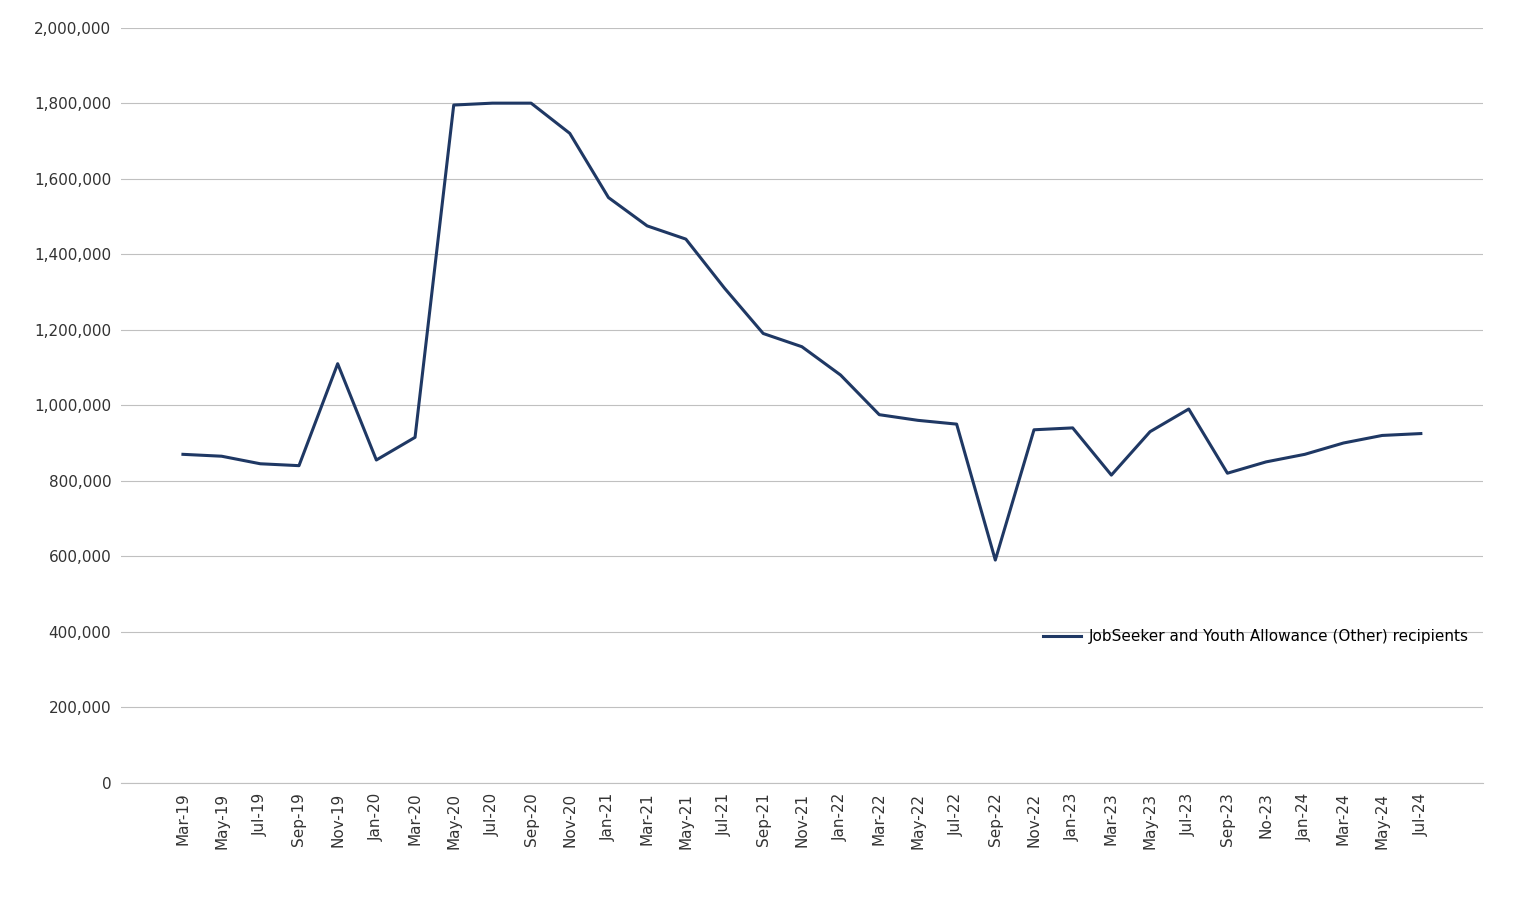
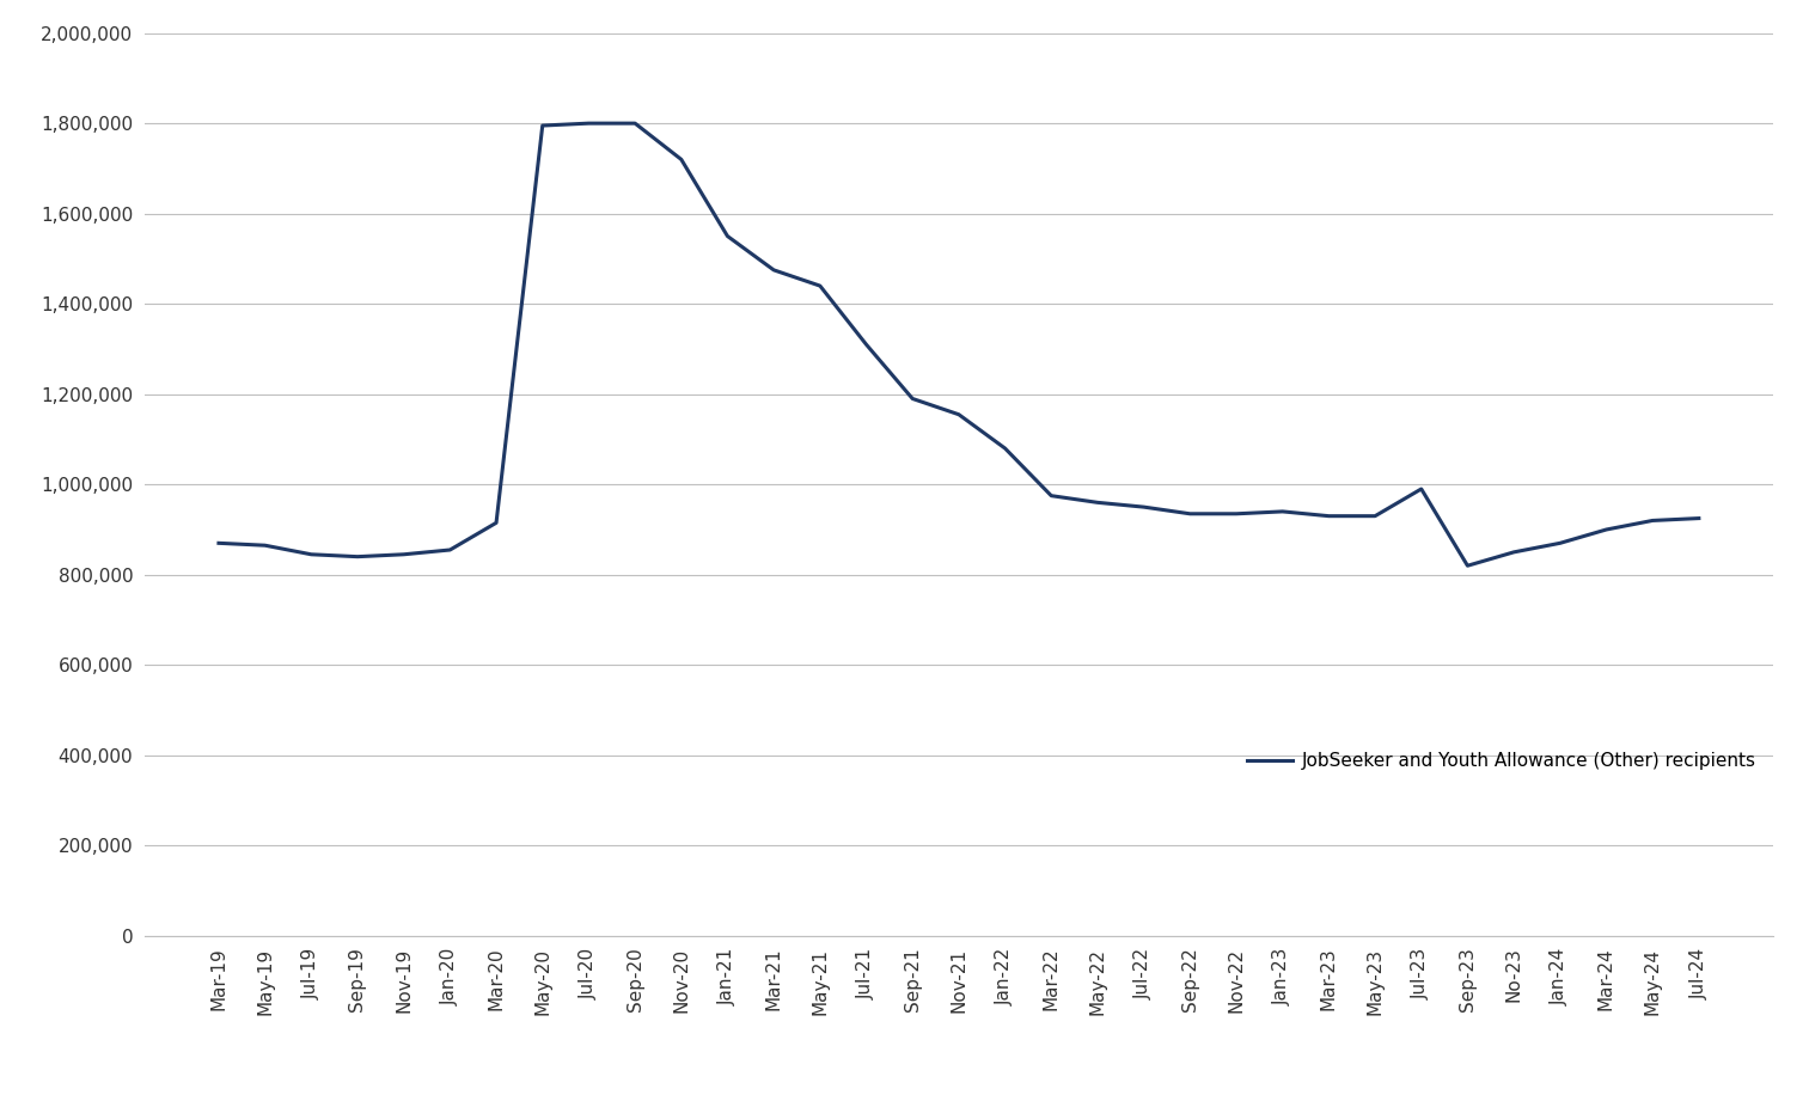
Nov-19: 1,110,000 -> 845,000
Sep-22: 590,000 -> 935,000
Mar-23: 815,000 -> 930,000
